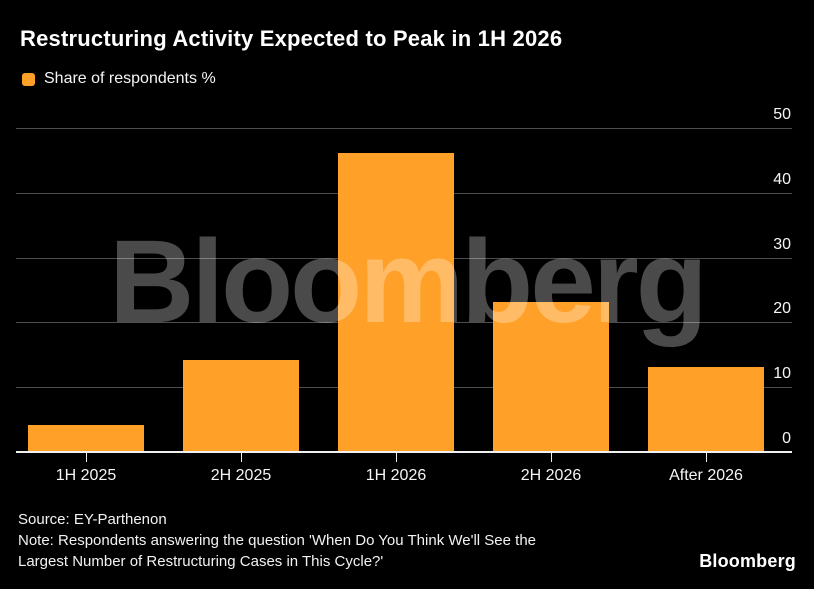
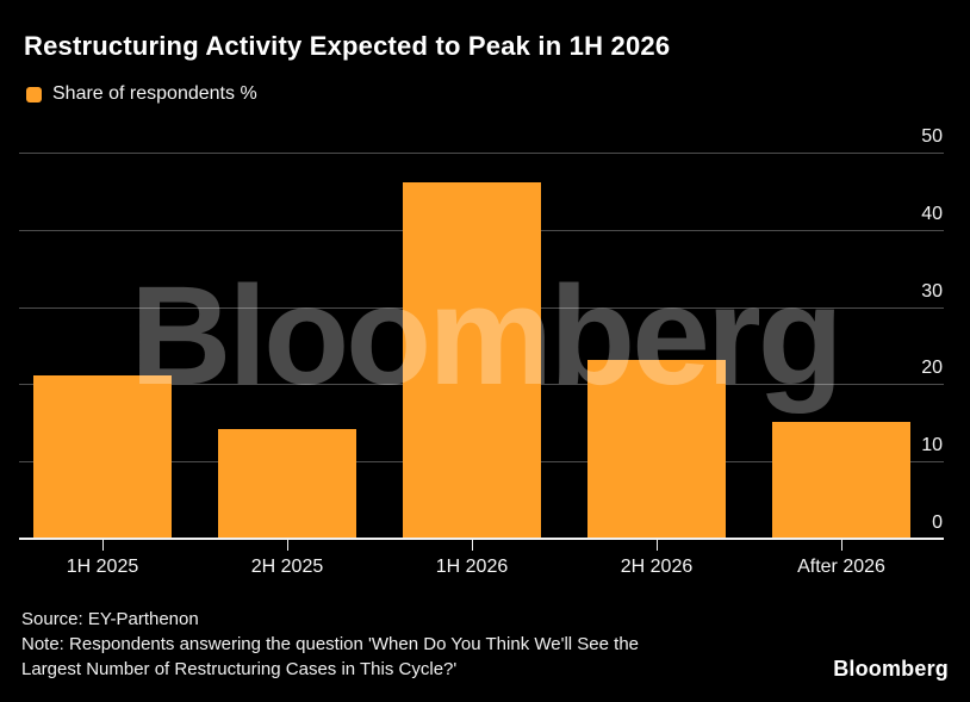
1H 2025: 4 -> 21
After 2026: 13 -> 15
